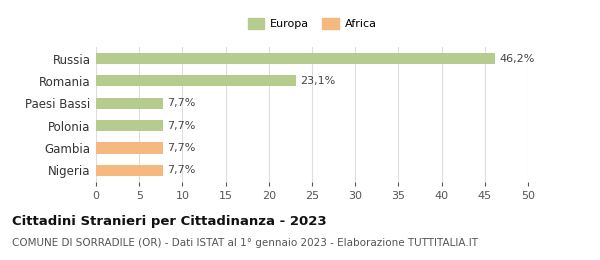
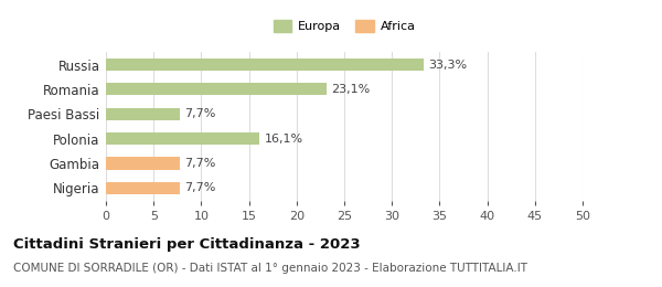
Russia: 46,2% -> 33,3%
Polonia: 7,7% -> 16,1%
